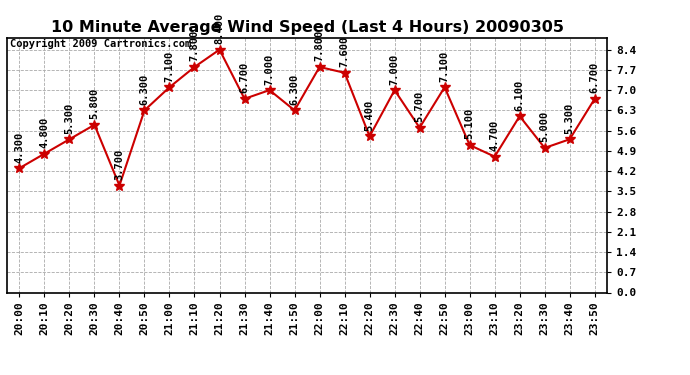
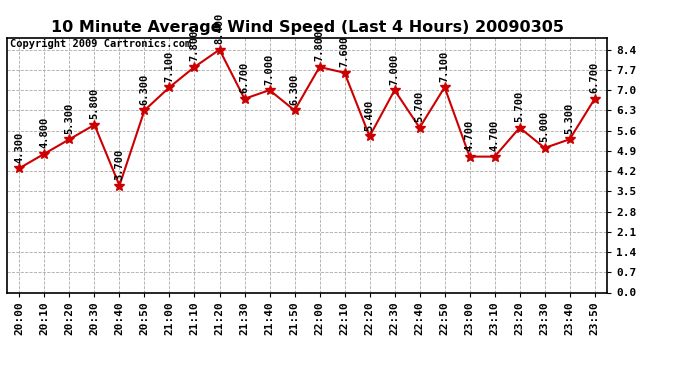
23:00: 5.100 -> 4.700
23:20: 6.100 -> 5.700
